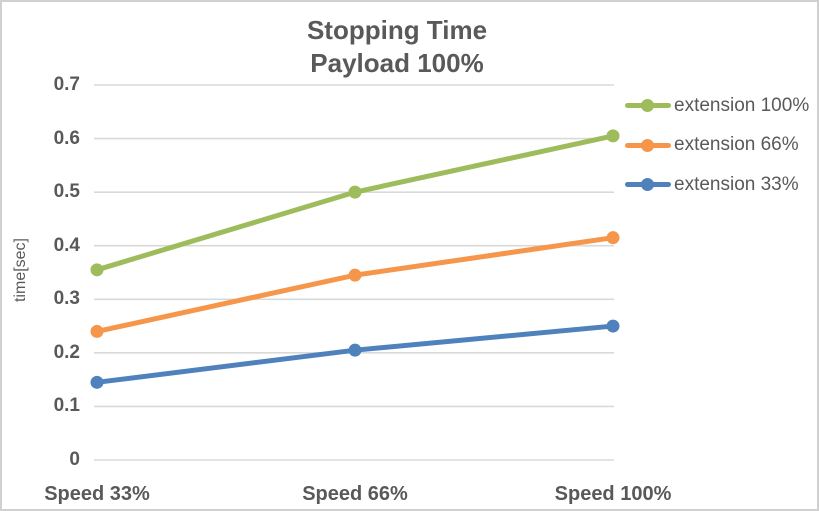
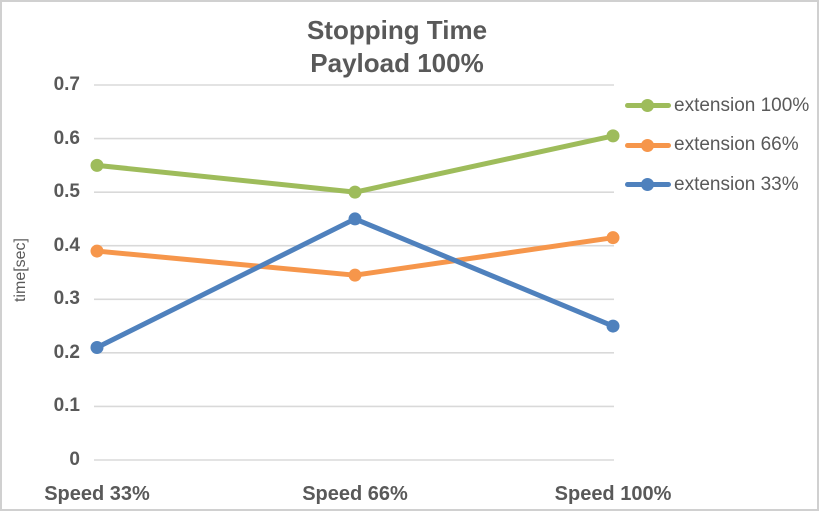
extension 100%/Speed 33%: 0.35 -> 0.55
extension 66%/Speed 33%: 0.24 -> 0.39
extension 33%/Speed 33%: 0.14 -> 0.21
extension 33%/Speed 66%: 0.20 -> 0.45
